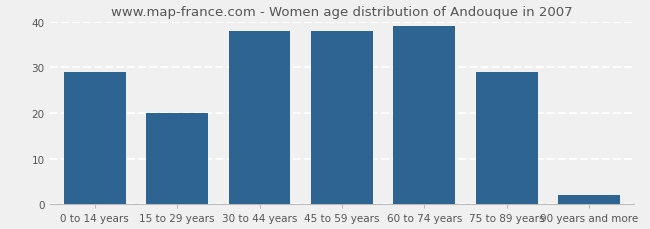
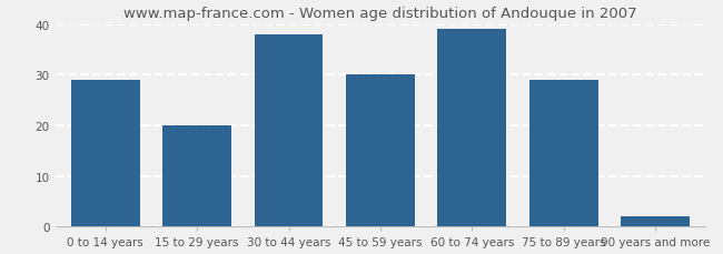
45 to 59 years: 38 -> 30
